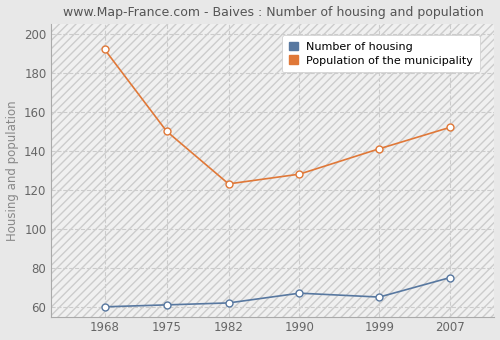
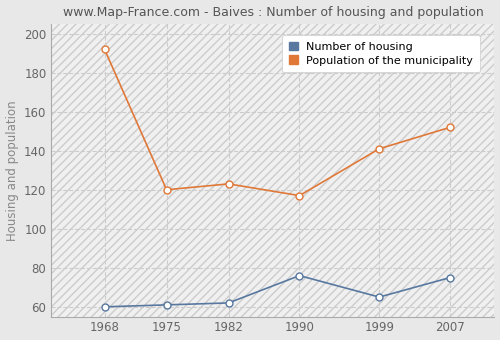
Population of the municipality/1975: 150 -> 120
Number of housing/1990: 67 -> 76
Population of the municipality/1990: 128 -> 117
